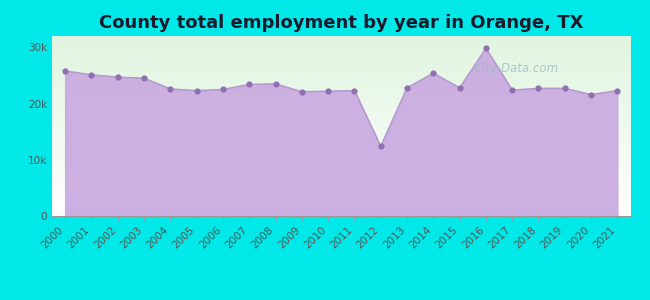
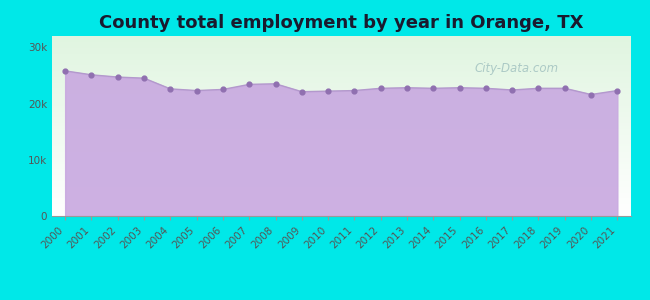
2012: 12.4k -> 22.7k
2014: 25.4k -> 22.7k
2016: 29.8k -> 22.7k
